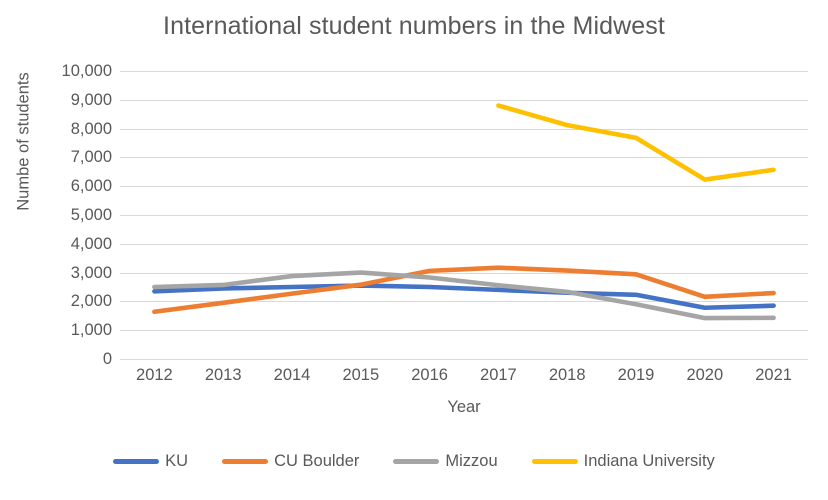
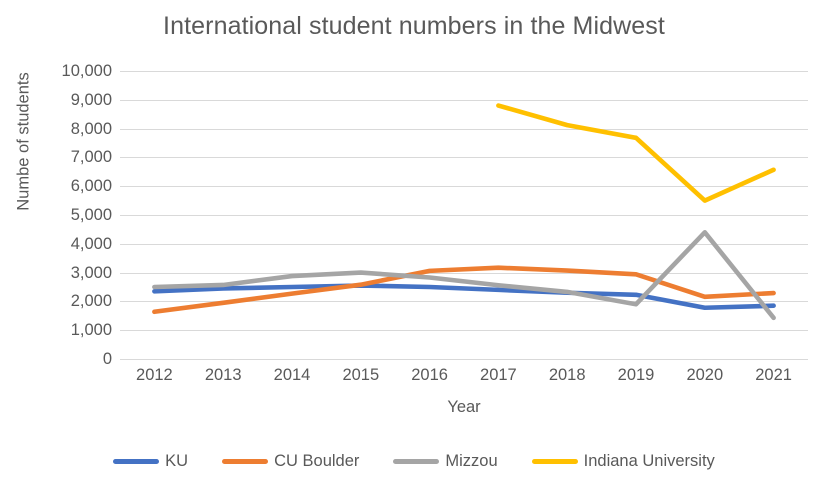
Mizzou/2020: 1400 -> 4400
Indiana University/2020: 6200 -> 5500
